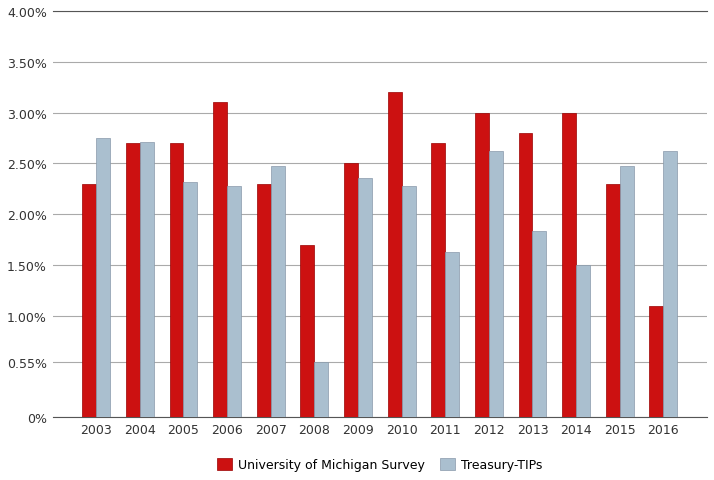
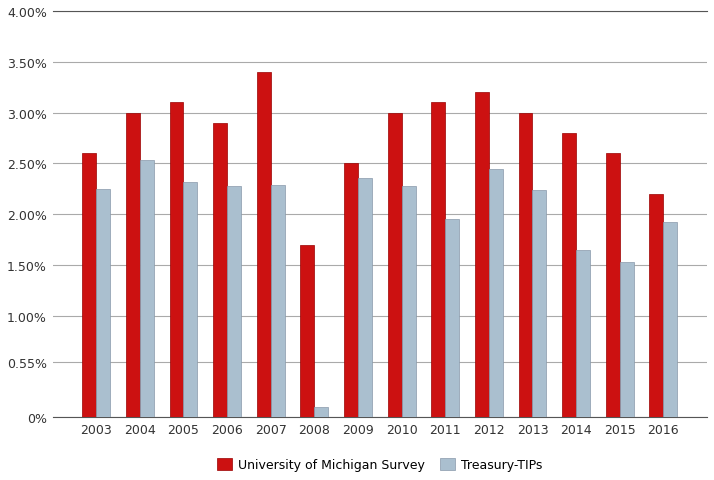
University of Michigan Survey/2003: 2.3% -> 2.6%
Treasury-TIPs/2003: 2.75% -> 2.25%
University of Michigan Survey/2004: 2.7% -> 3.0%
Treasury-TIPs/2004: 2.71% -> 2.53%
University of Michigan Survey/2005: 2.7% -> 3.1%
University of Michigan Survey/2006: 3.1% -> 2.9%
University of Michigan Survey/2007: 2.3% -> 3.4%
Treasury-TIPs/2007: 2.47% -> 2.29%
Treasury-TIPs/2008: 0.55% -> 0.10%
University of Michigan Survey/2010: 3.2% -> 3.0%
University of Michigan Survey/2011: 2.7% -> 3.1%
Treasury-TIPs/2011: 1.63% -> 1.95%
University of Michigan Survey/2012: 3.0% -> 3.2%
Treasury-TIPs/2012: 2.62% -> 2.44%
University of Michigan Survey/2013: 2.8% -> 3.0%
Treasury-TIPs/2013: 1.83% -> 2.24%
University of Michigan Survey/2014: 3.0% -> 2.8%
Treasury-TIPs/2014: 1.50% -> 1.65%
University of Michigan Survey/2015: 2.3% -> 2.6%
Treasury-TIPs/2015: 2.47% -> 1.53%
University of Michigan Survey/2016: 1.1% -> 2.2%
Treasury-TIPs/2016: 2.62% -> 1.92%
